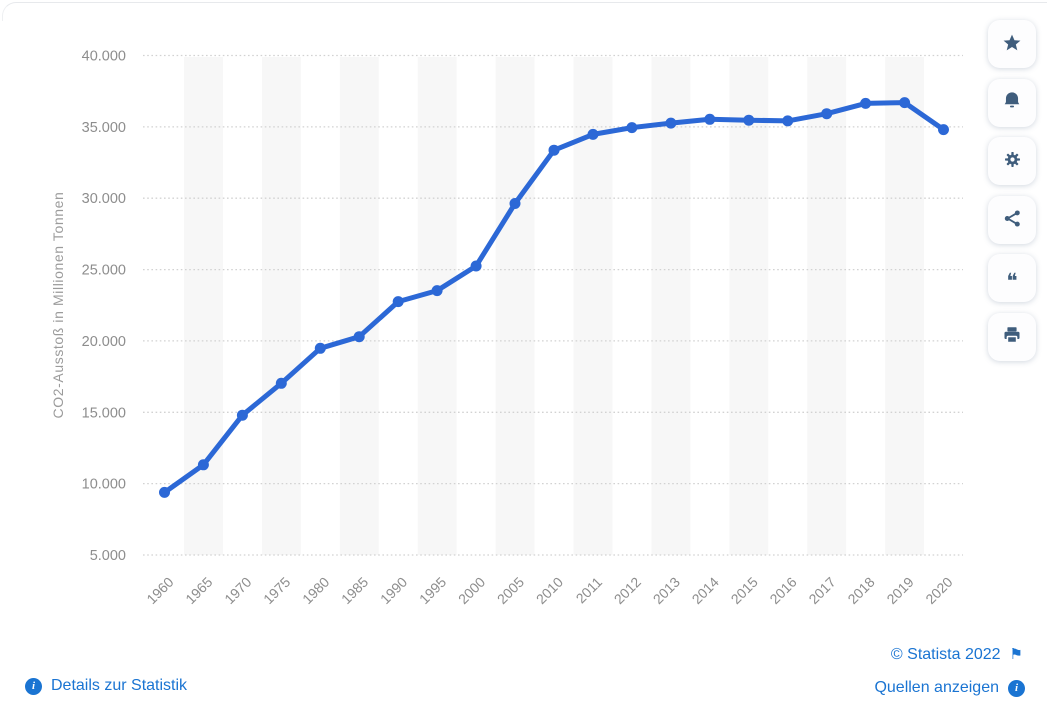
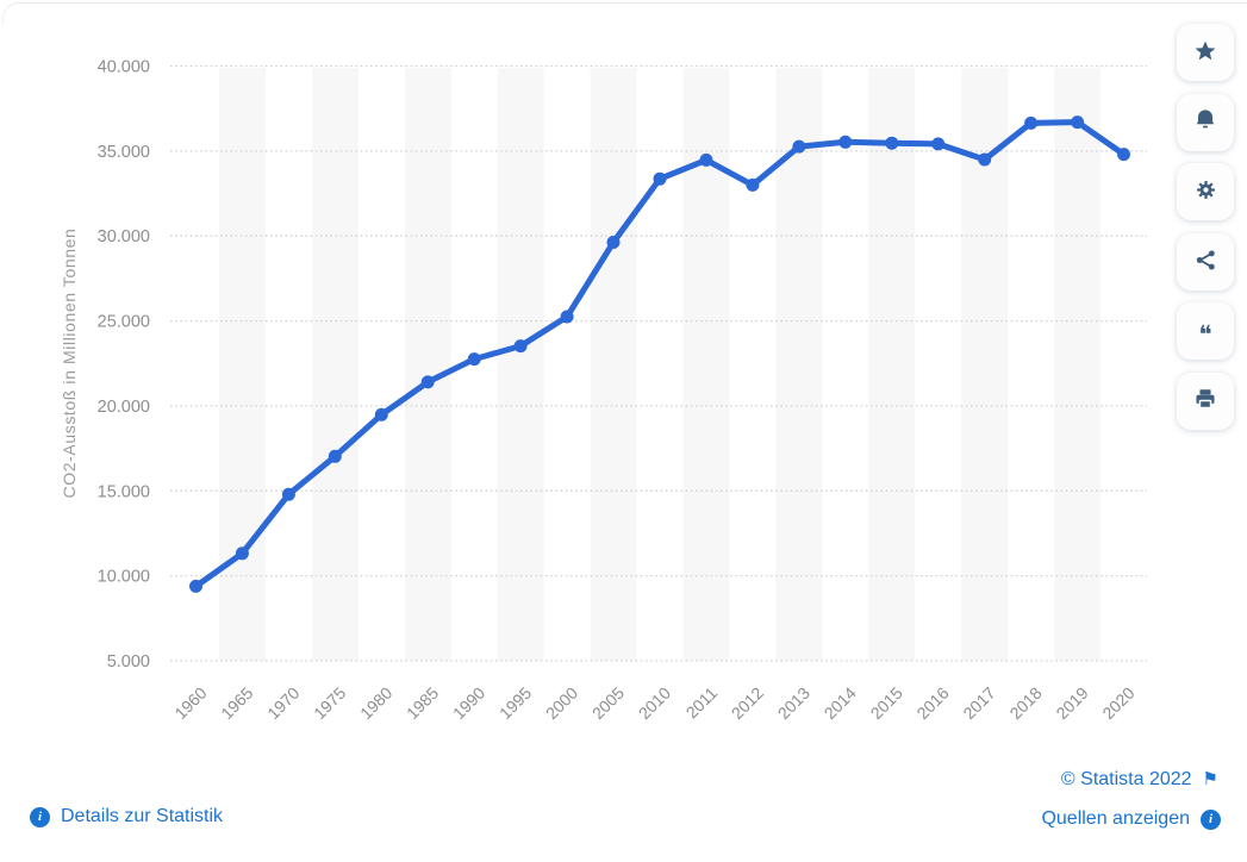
1985: 20300 -> 21400
2012: 34900 -> 33000
2017: 35900 -> 34500
